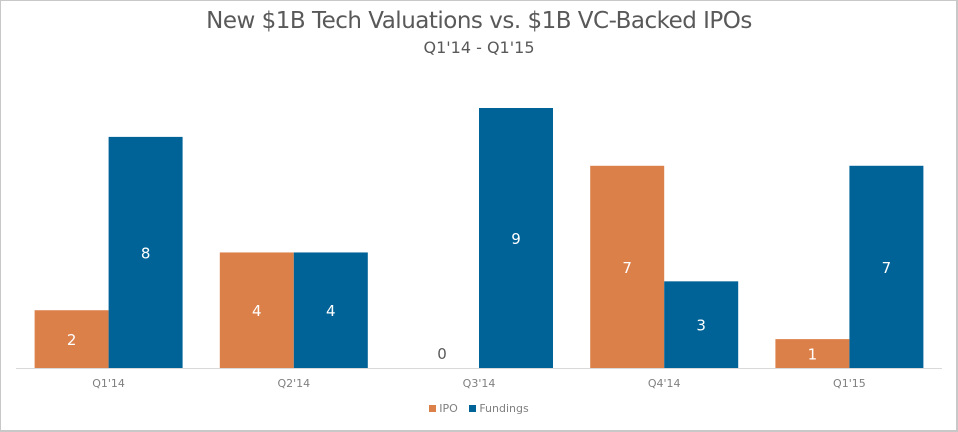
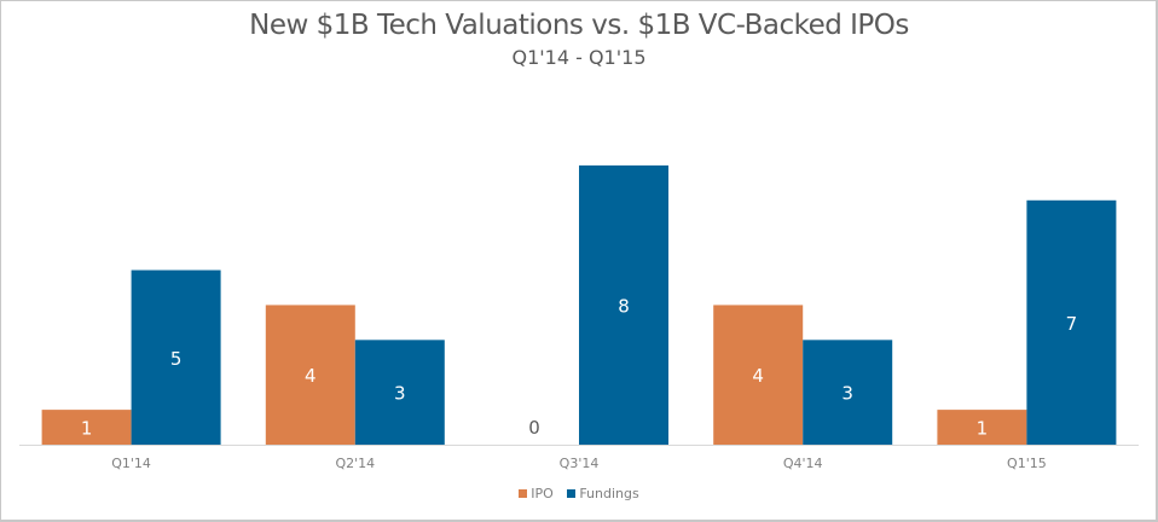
IPO/Q1'14: 2 -> 1
Fundings/Q1'14: 8 -> 5
Fundings/Q2'14: 4 -> 3
Fundings/Q3'14: 9 -> 8
IPO/Q4'14: 7 -> 4
